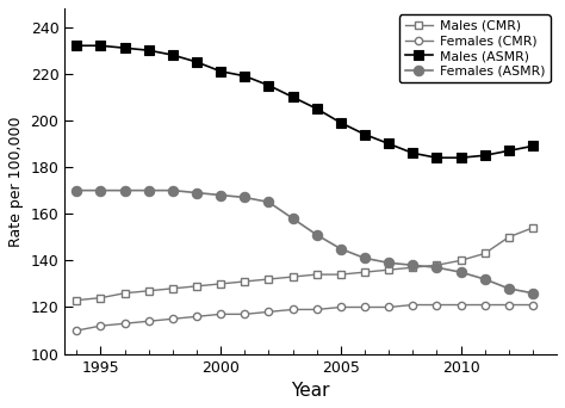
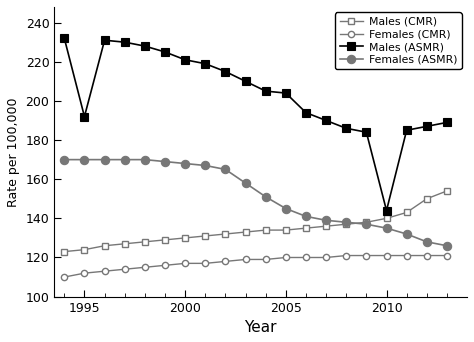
Males (ASMR)/1995: 232 -> 192
Males (ASMR)/2005: 199 -> 204
Males (ASMR)/2010: 184 -> 144
